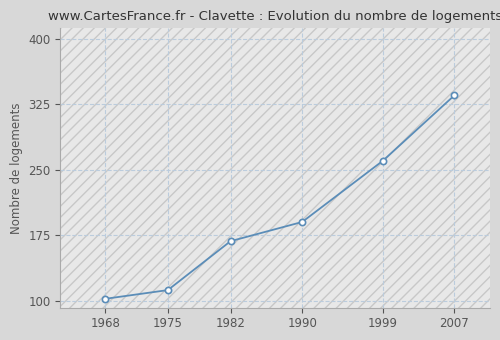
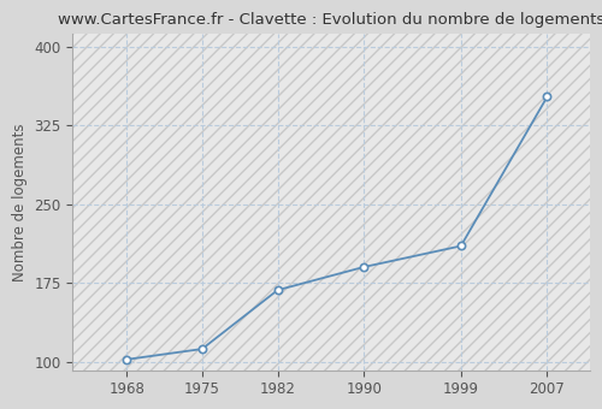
1999: 260 -> 210
2007: 335 -> 352
